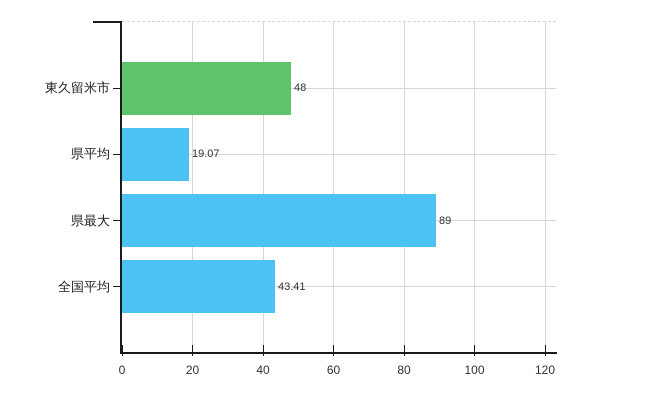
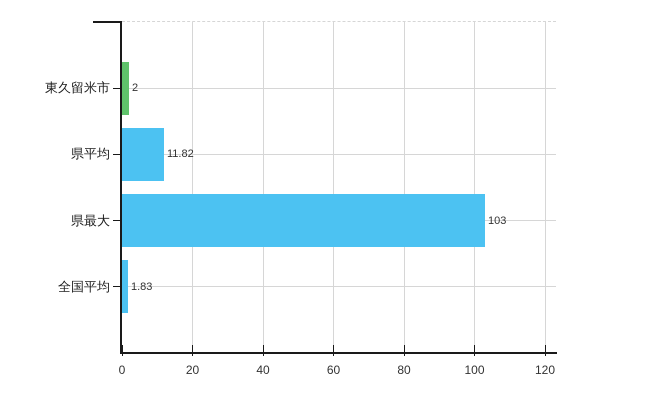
東久留米市: 48 -> 2
県平均: 19.07 -> 11.82
県最大: 89 -> 103
全国平均: 43.41 -> 1.83
